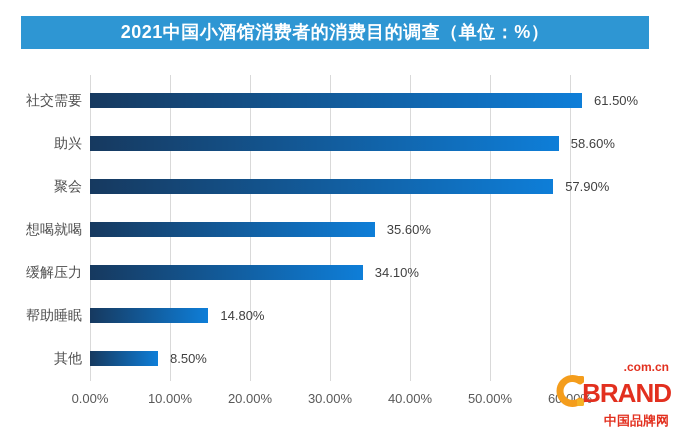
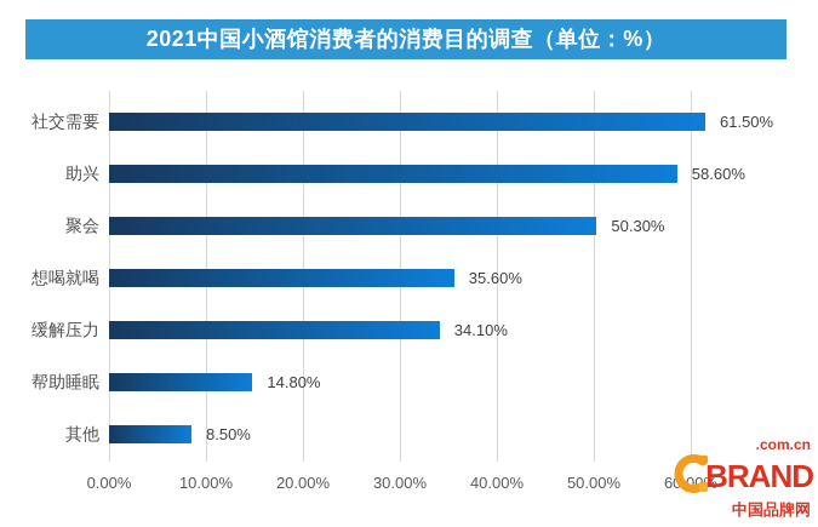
聚会: 57.90% -> 50.30%
